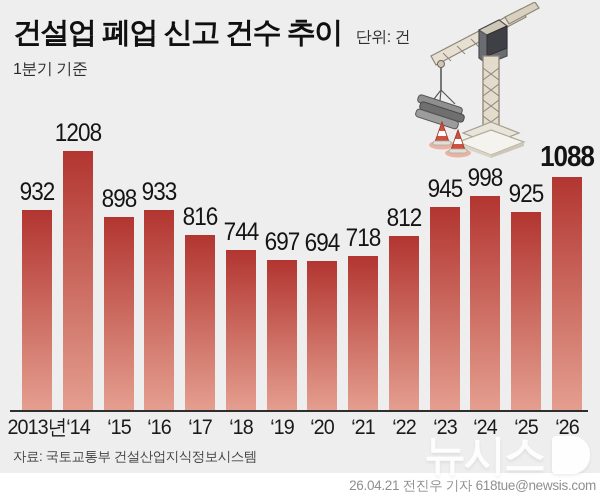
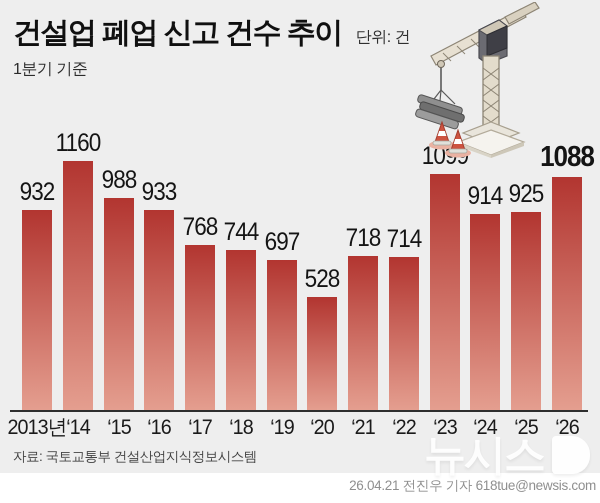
‘14: 1208 -> 1160
‘15: 898 -> 988
‘17: 816 -> 768
‘20: 694 -> 528
‘22: 812 -> 714
‘23: 945 -> 1099
‘24: 998 -> 914
